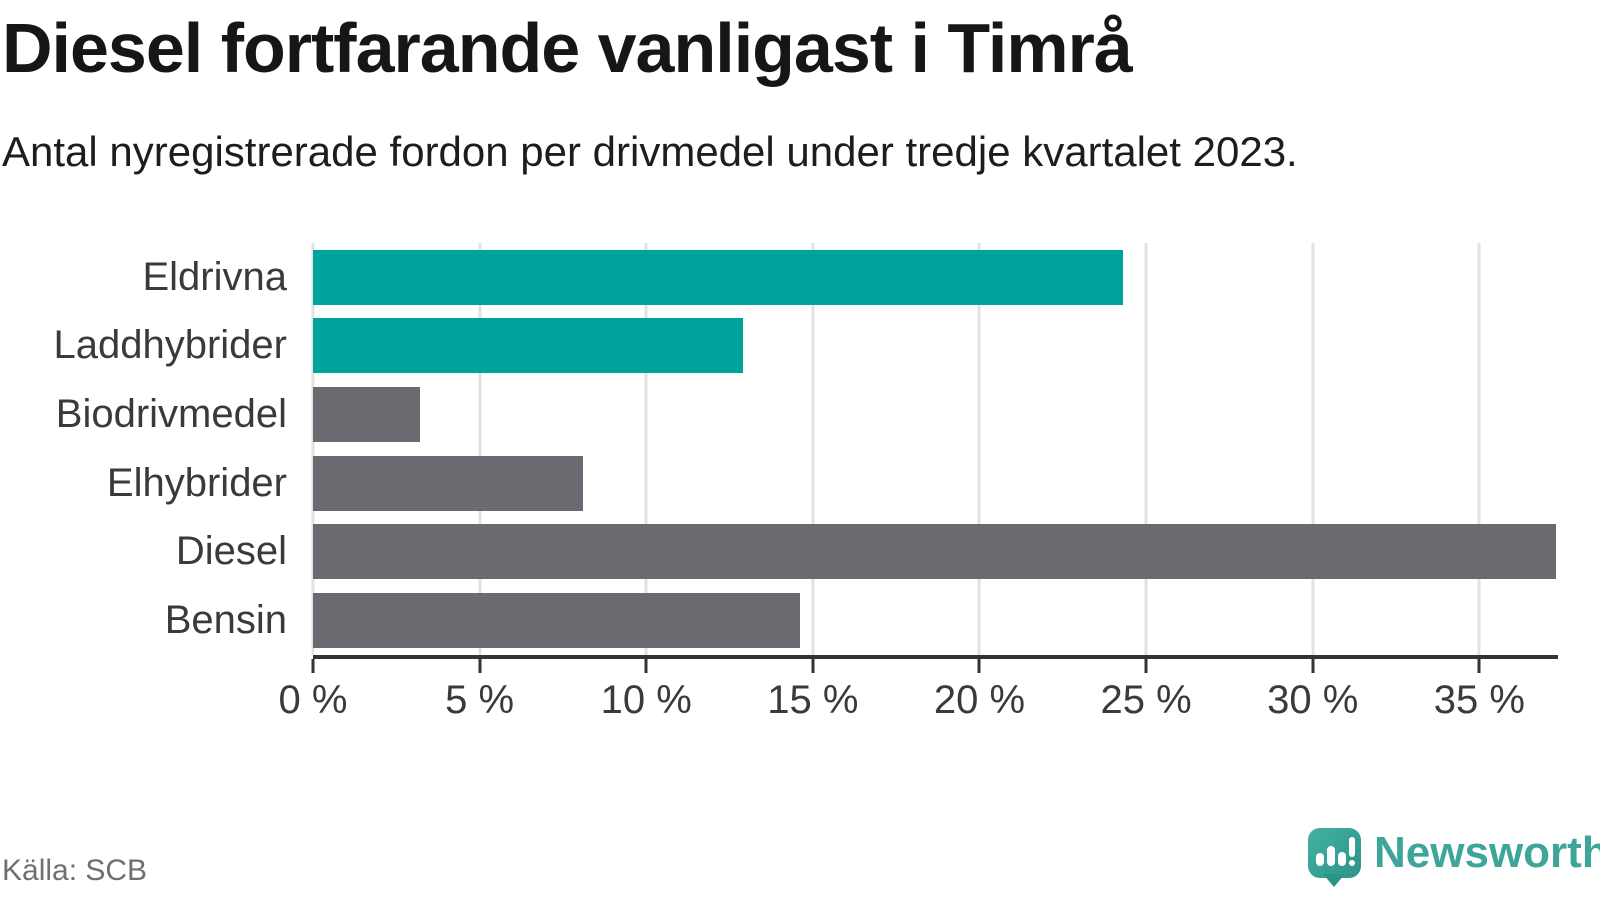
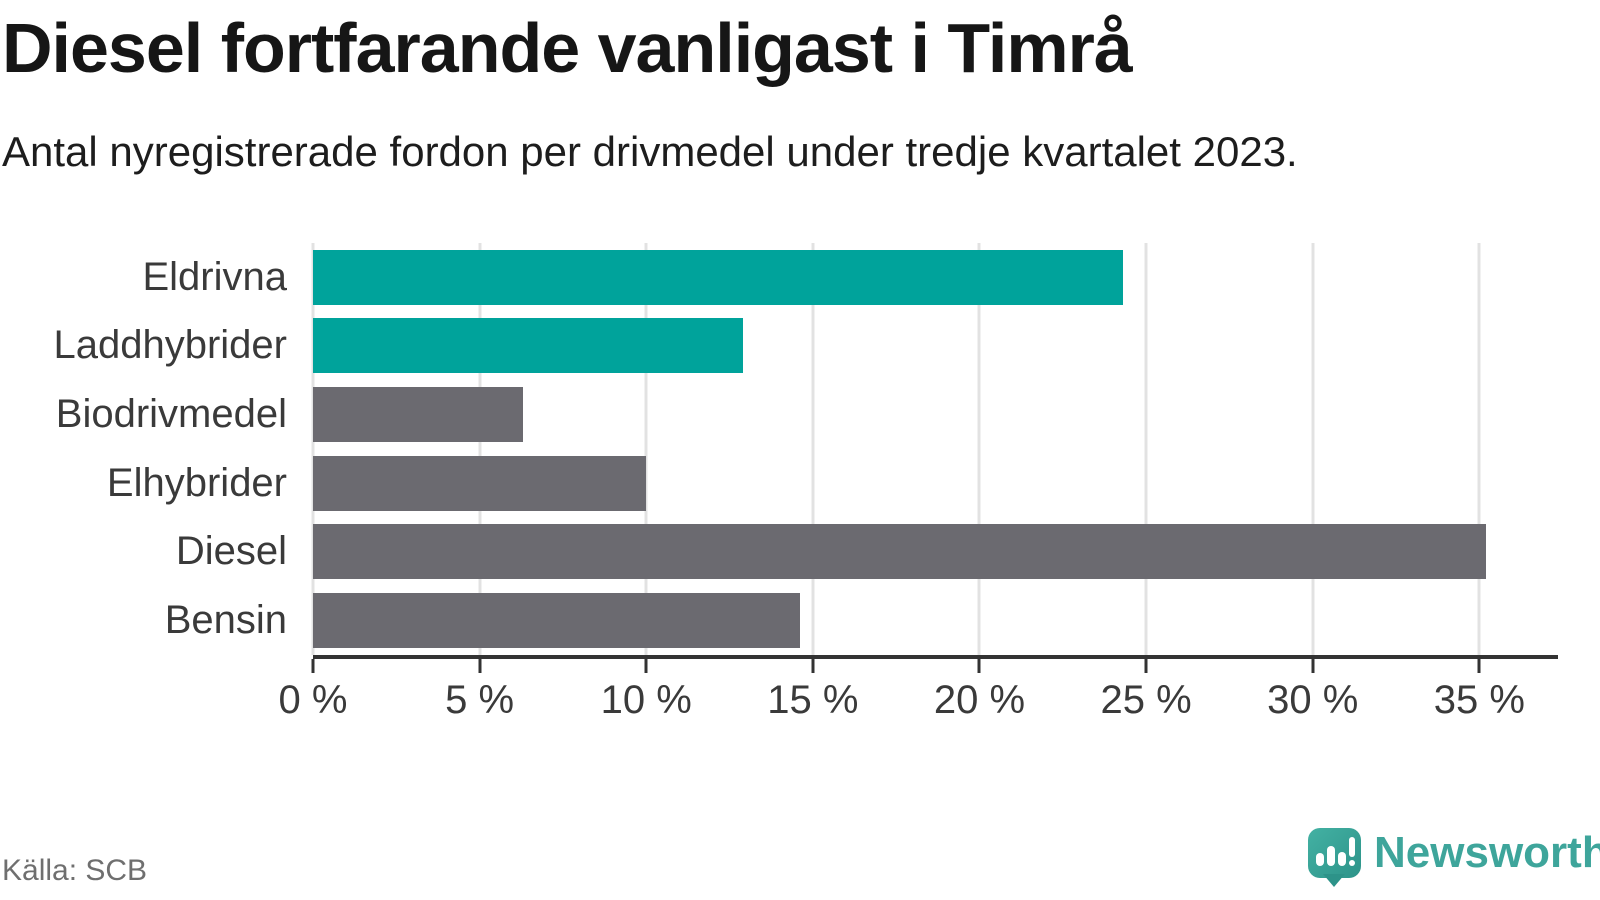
Biodrivmedel: 3.2% -> 6.3%
Elhybrider: 8.1% -> 10.0%
Diesel: 37.3% -> 35.2%
